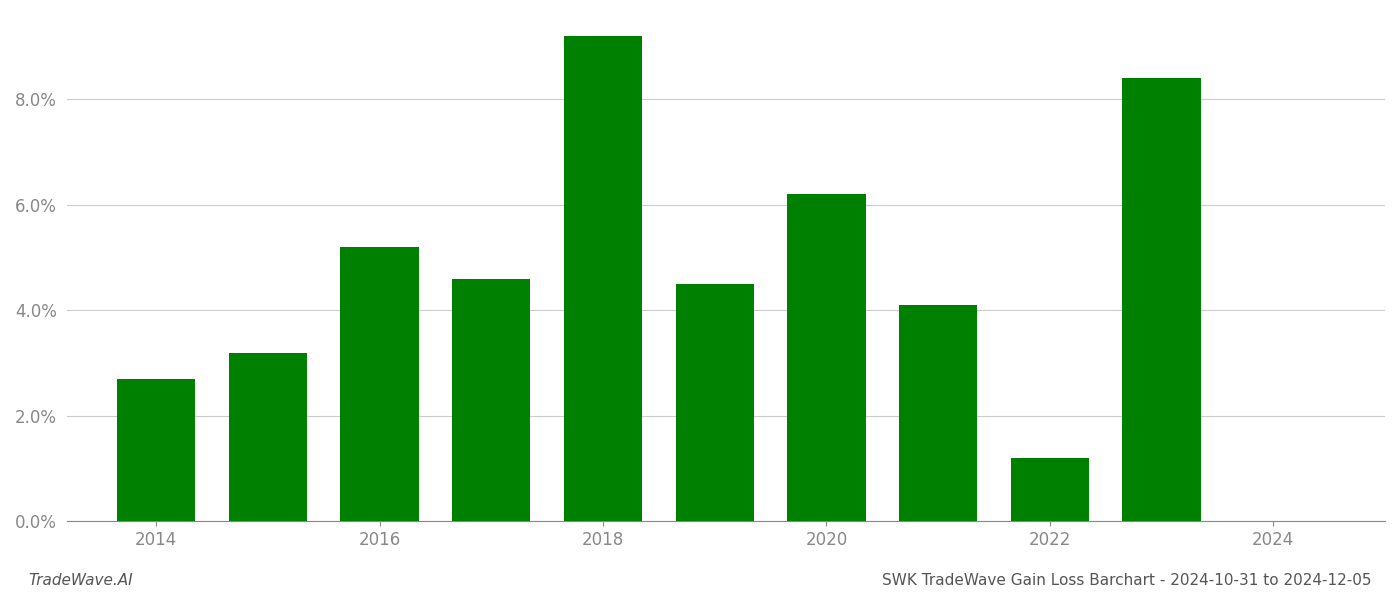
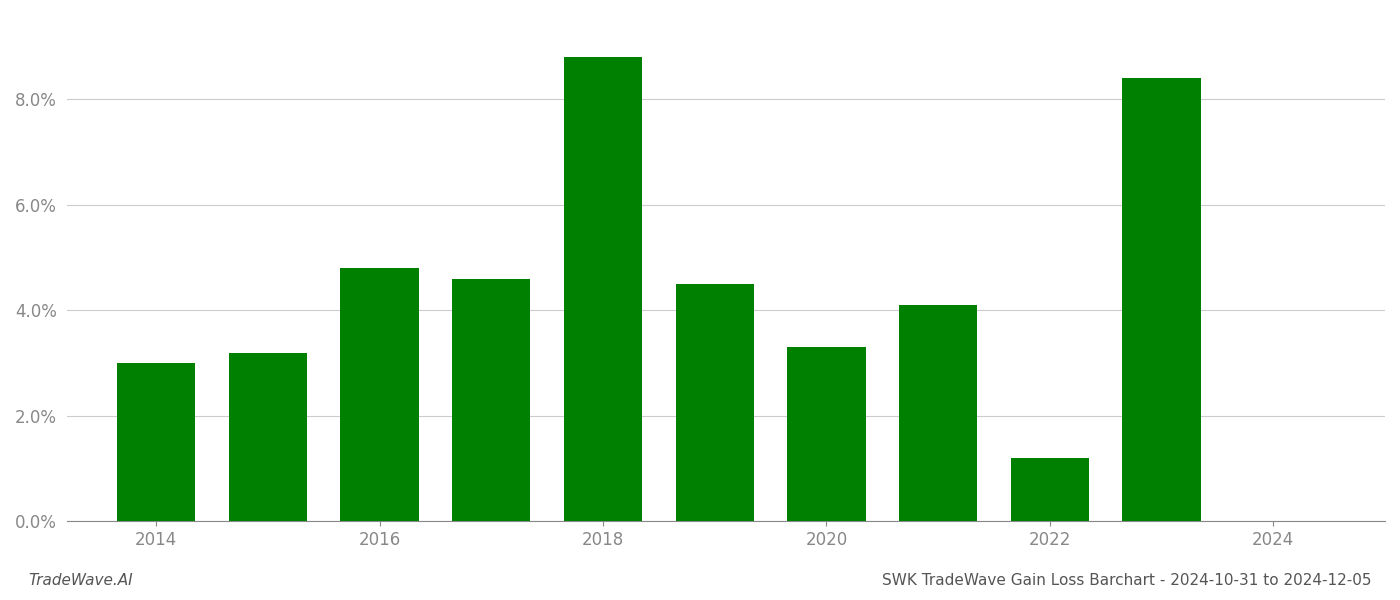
2014: 2.7% -> 3.0%
2016: 5.2% -> 4.8%
2018: 9.2% -> 8.8%
2020: 6.2% -> 3.3%
